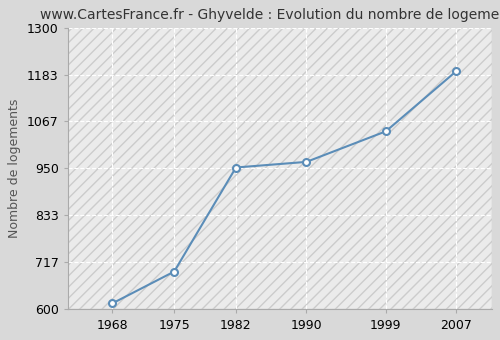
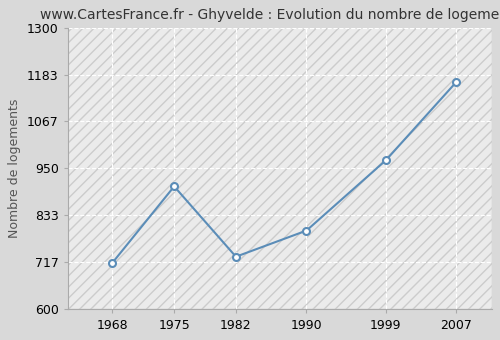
1968: 614 -> 715
1975: 693 -> 905
1982: 952 -> 730
1990: 966 -> 795
1999: 1042 -> 970
2007: 1192 -> 1165
